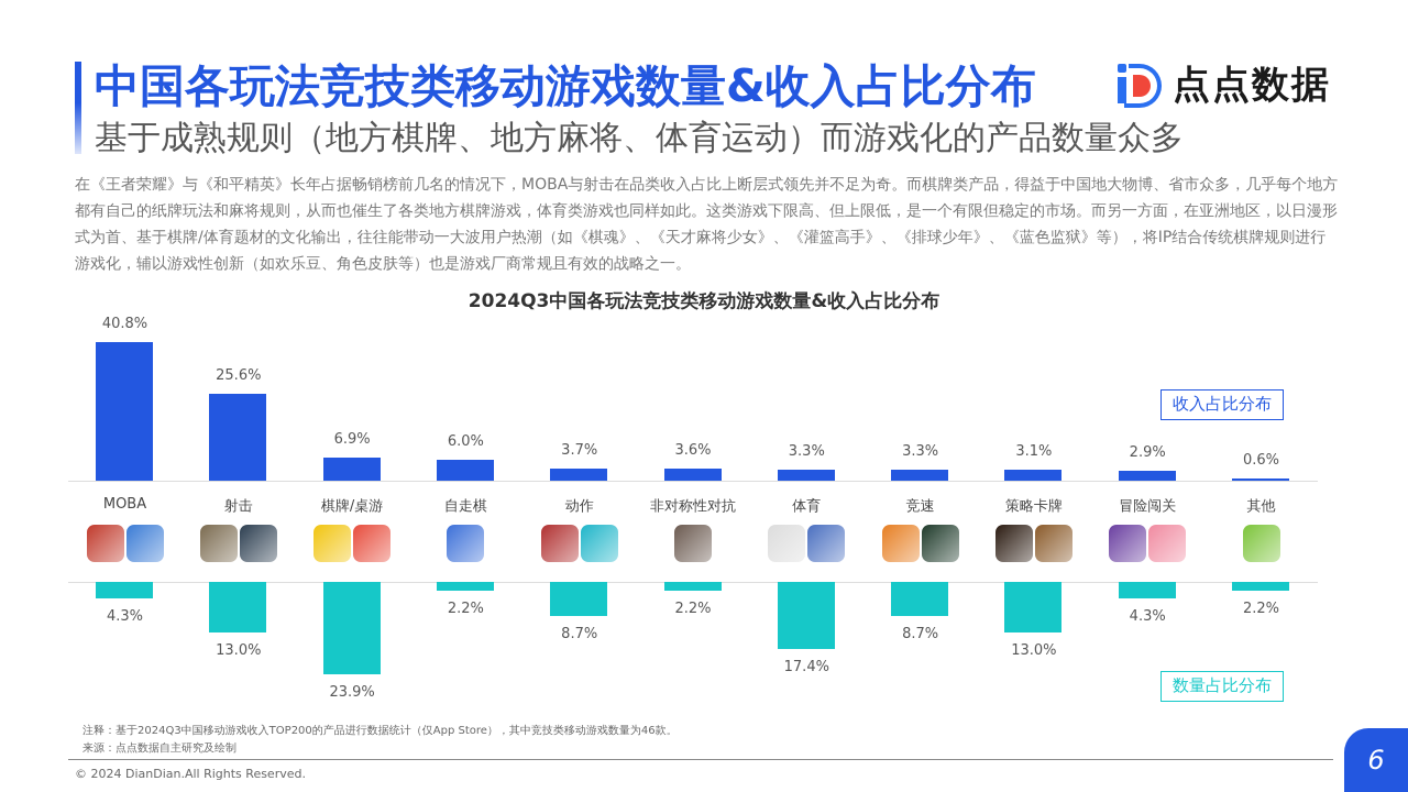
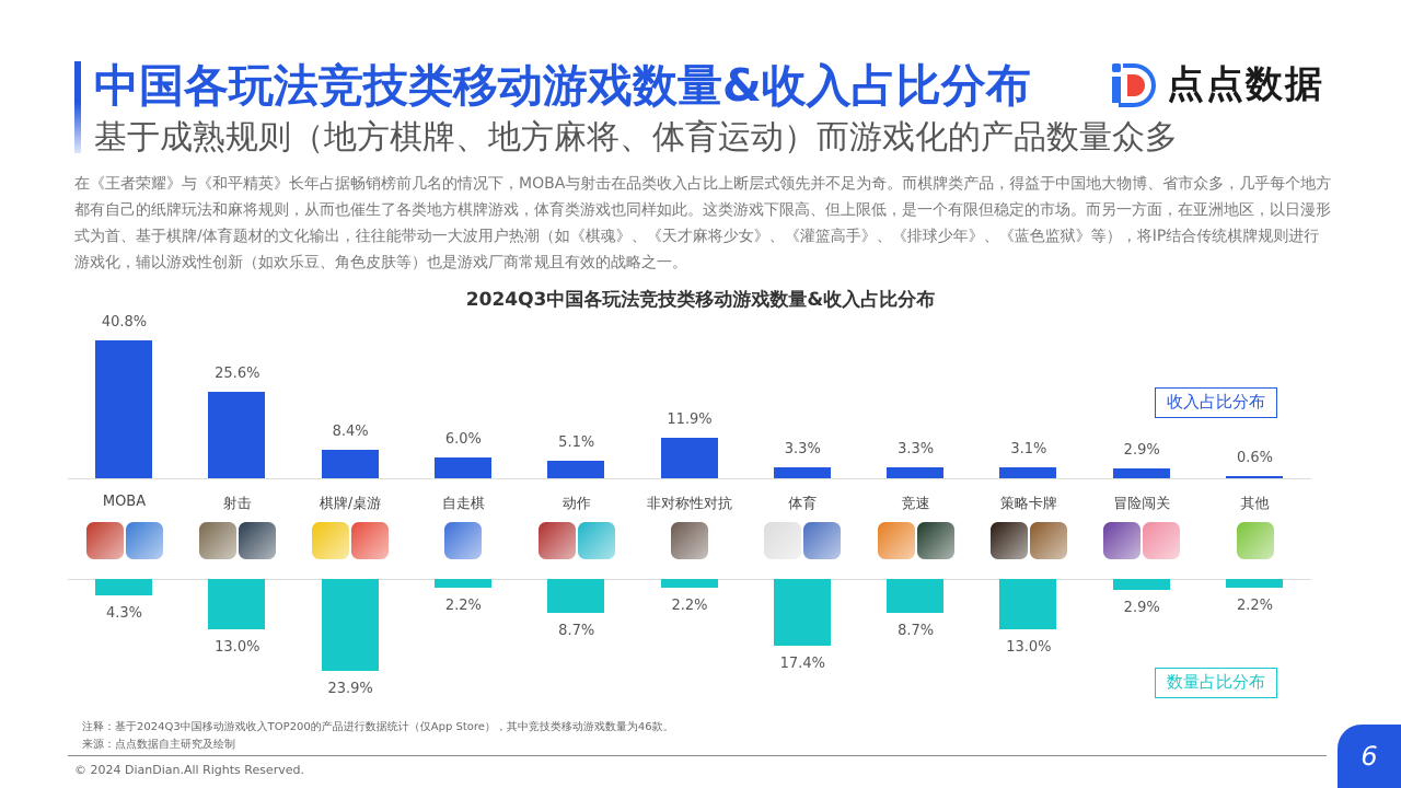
收入占比分布/棋牌/桌游: 6.9% -> 8.4%
收入占比分布/动作: 3.7% -> 5.1%
收入占比分布/非对称性对抗: 3.6% -> 11.9%
数量占比分布/冒险闯关: 4.3% -> 2.9%
